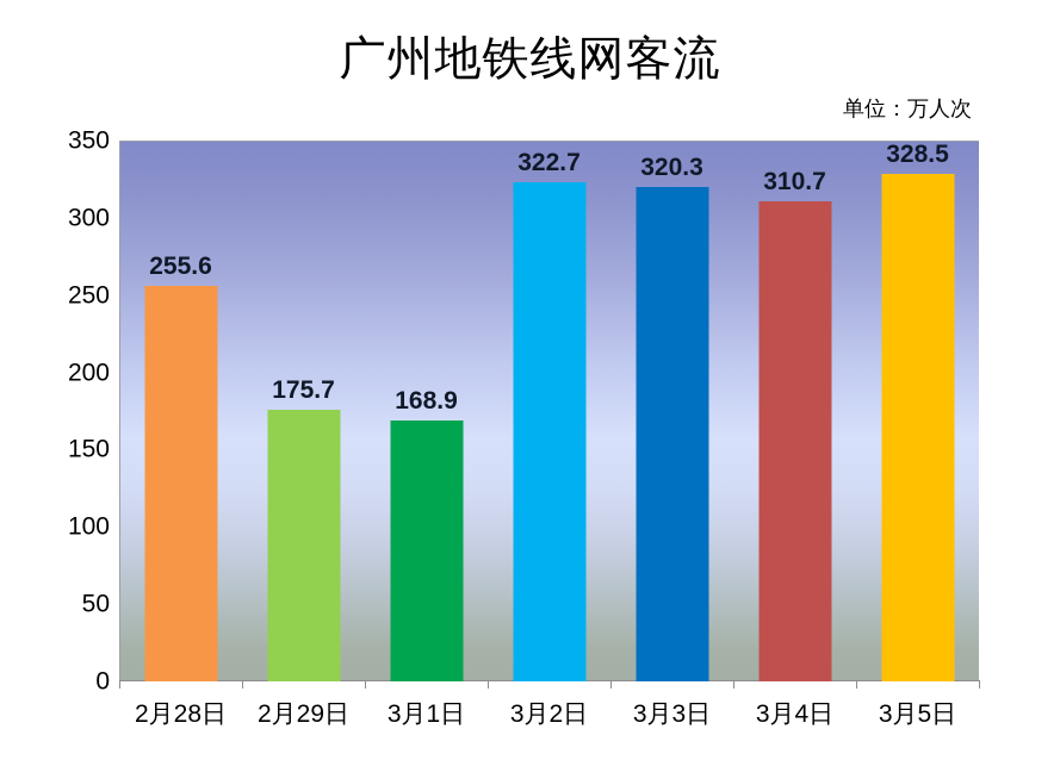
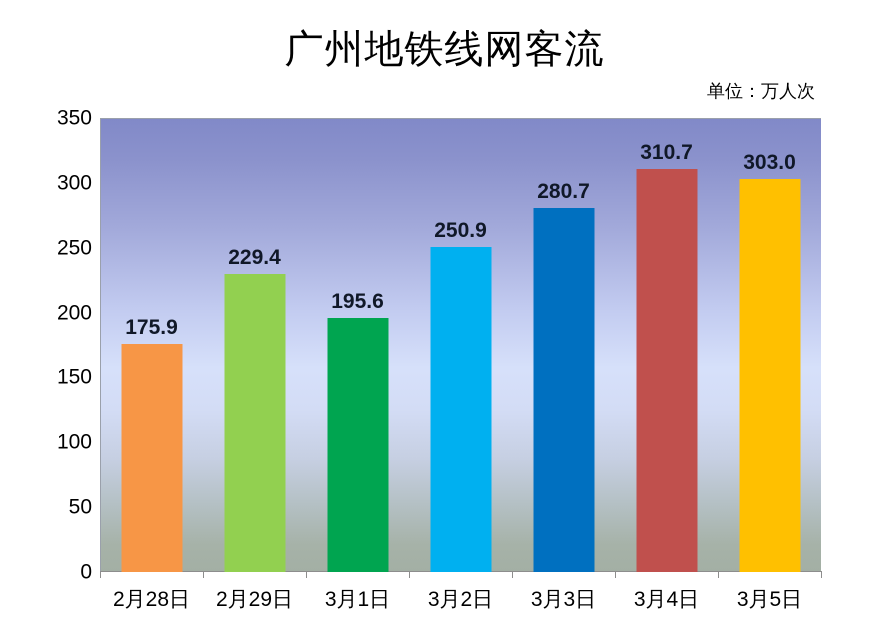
2月28日: 255.6 -> 175.9
2月29日: 175.7 -> 229.4
3月1日: 168.9 -> 195.6
3月2日: 322.7 -> 250.9
3月3日: 320.3 -> 280.7
3月5日: 328.5 -> 303.0
